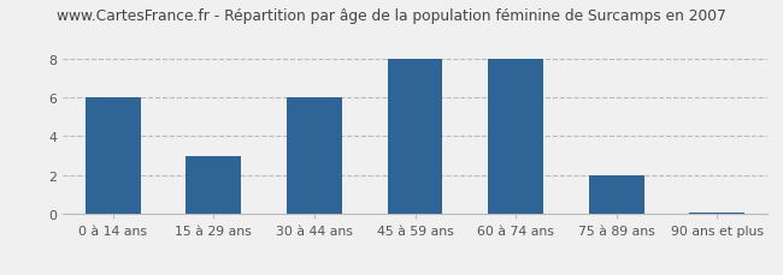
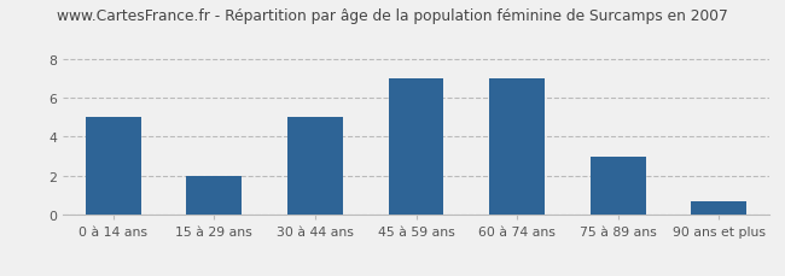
0 à 14 ans: 6.0 -> 5.0
15 à 29 ans: 3.0 -> 2.0
30 à 44 ans: 6.0 -> 5.0
45 à 59 ans: 8.0 -> 7.0
60 à 74 ans: 8.0 -> 7.0
75 à 89 ans: 2.0 -> 3.0
90 ans et plus: 0.1 -> 0.7
